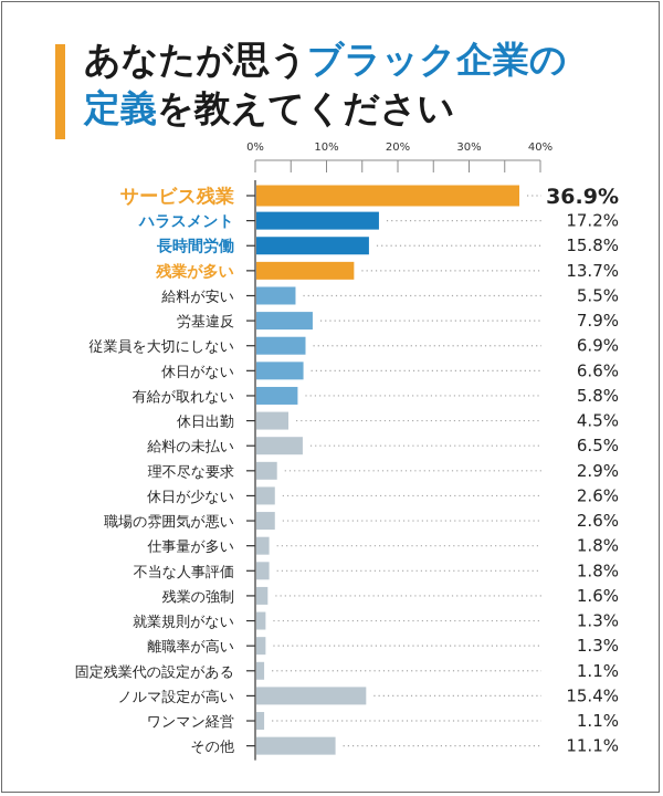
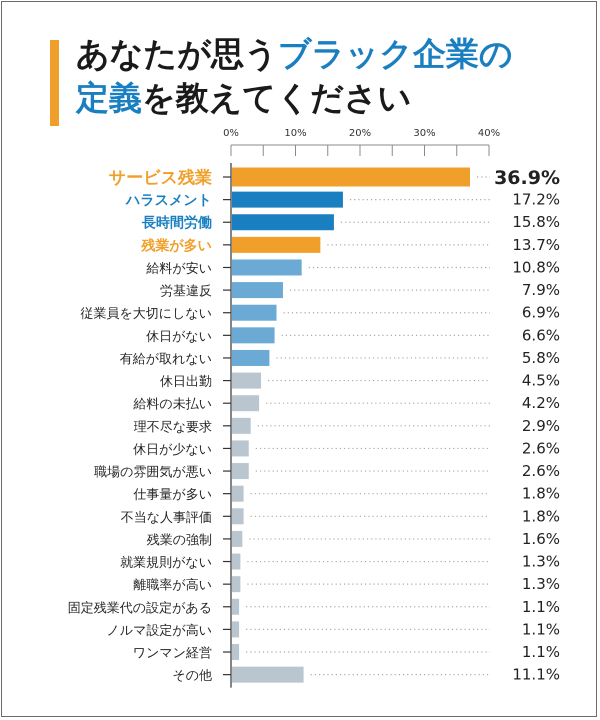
給料が安い: 5.5% -> 10.8%
給料の未払い: 6.5% -> 4.2%
ノルマ設定が高い: 15.4% -> 1.1%
